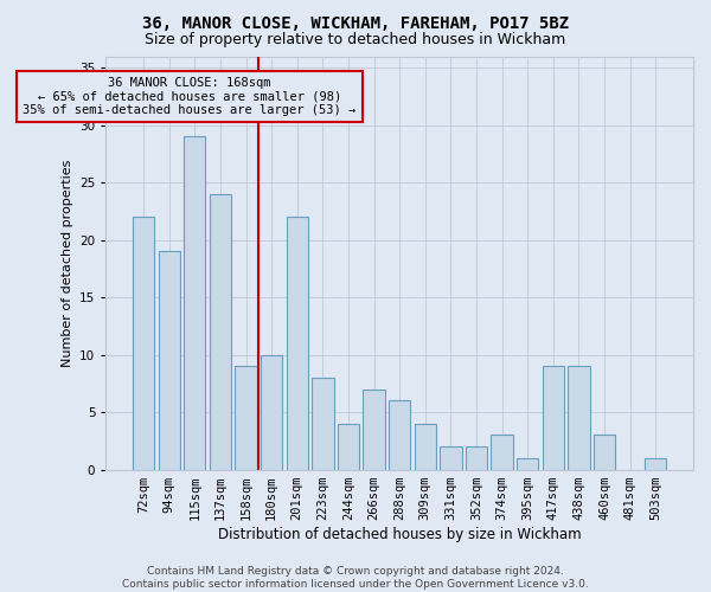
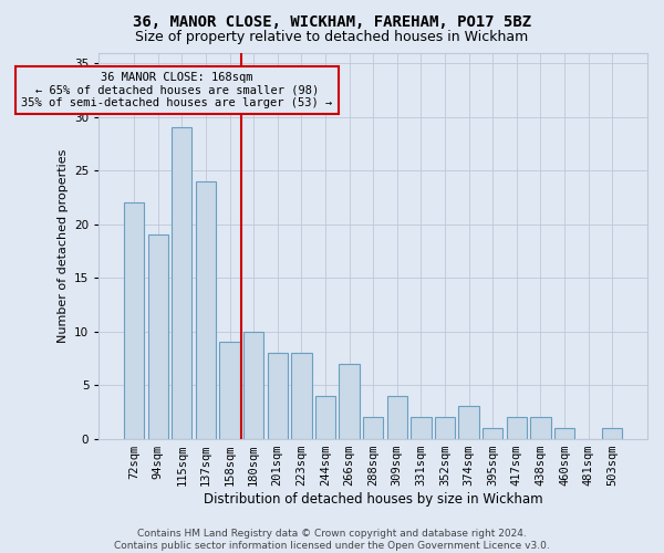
201sqm: 22 -> 8
288sqm: 6 -> 2
417sqm: 9 -> 2
438sqm: 9 -> 2
460sqm: 3 -> 1
